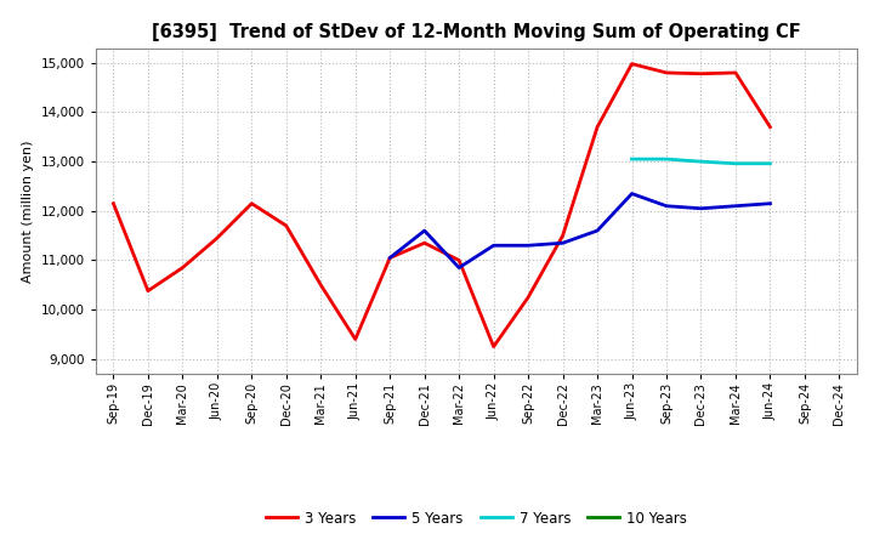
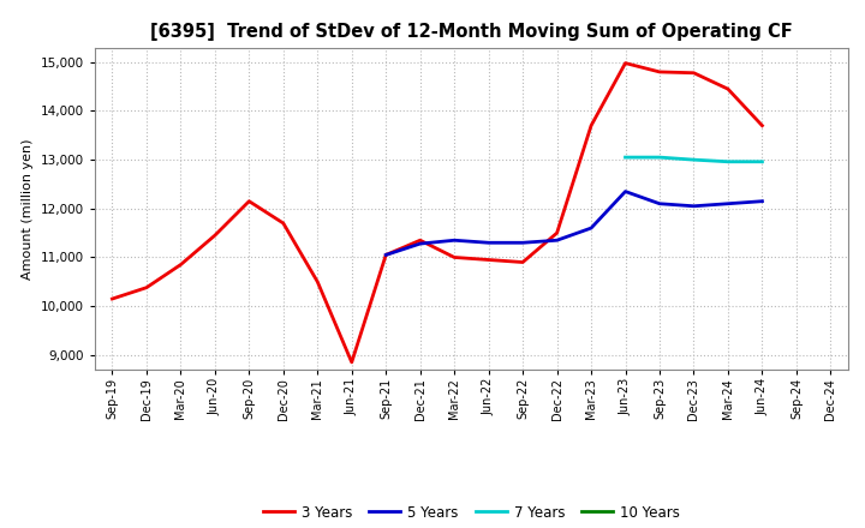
3 Years/Sep-19: 12,150 -> 10,150
3 Years/Jun-21: 9,400 -> 8,850
5 Years/Dec-21: 11,600 -> 11,280
5 Years/Mar-22: 10,850 -> 11,350
3 Years/Jun-22: 9,250 -> 10,950
3 Years/Sep-22: 10,250 -> 10,900
3 Years/Mar-24: 14,800 -> 14,450
